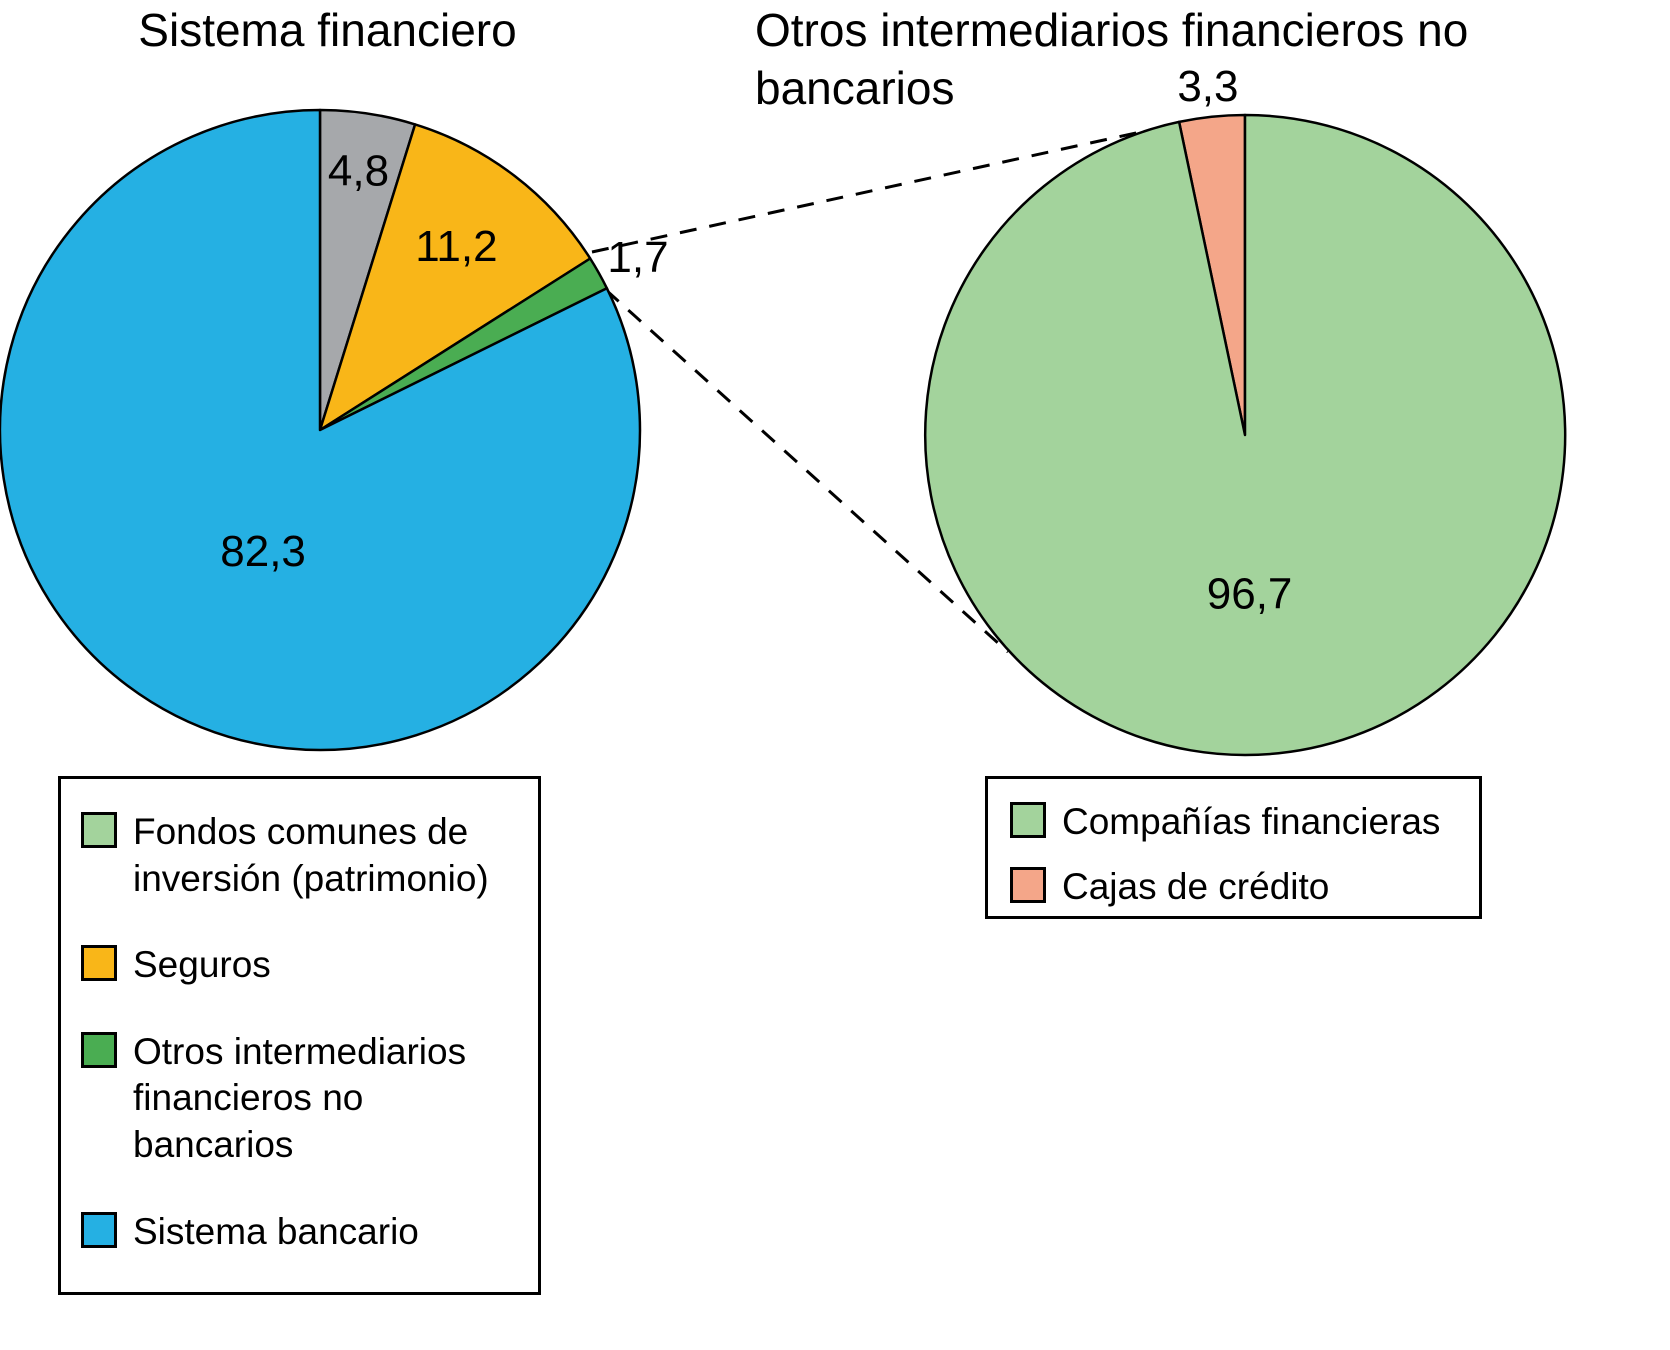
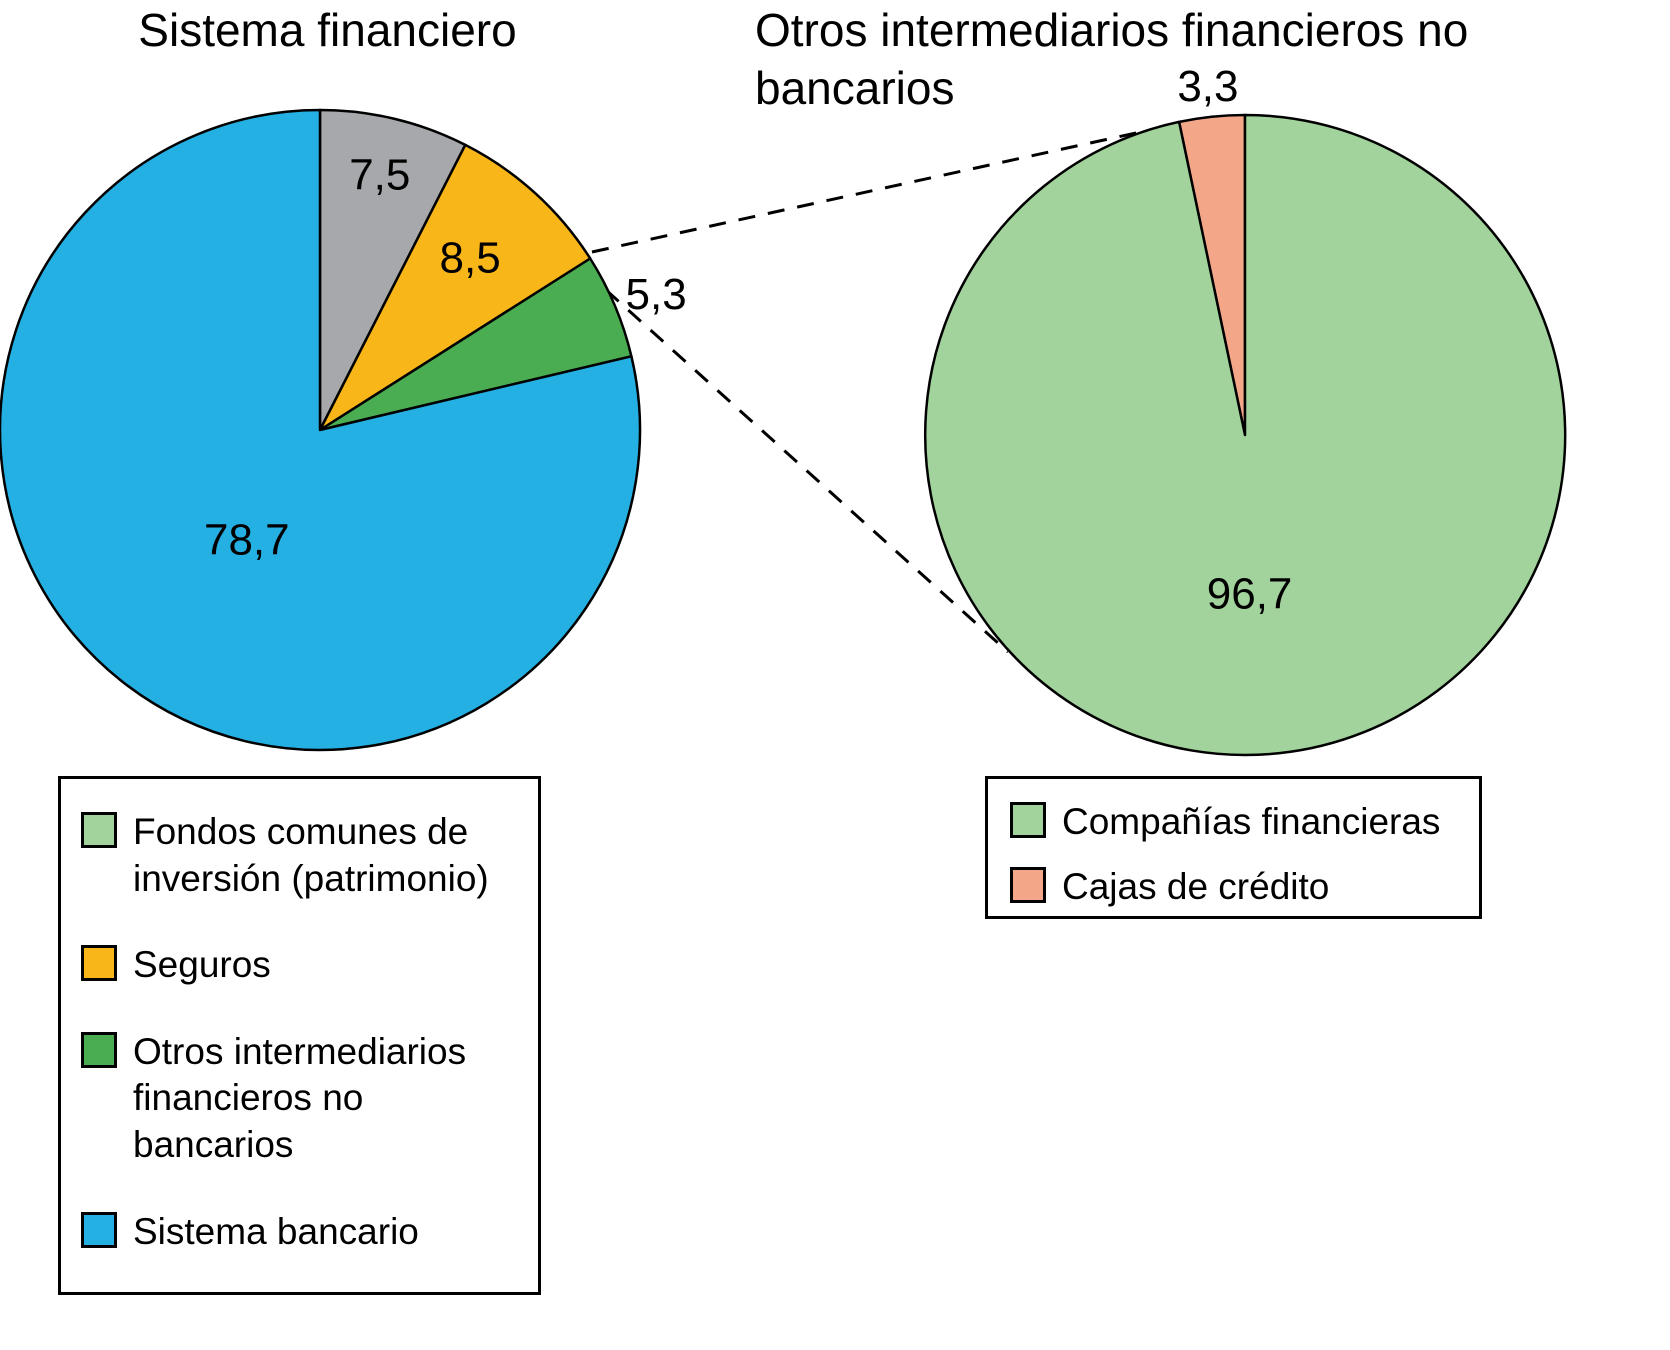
Sistema financiero/Fondos comunes de inversión (patrimonio): 4,8 -> 7,5
Sistema financiero/Seguros: 11,2 -> 8,5
Sistema financiero/Otros intermediarios financieros no bancarios: 1,7 -> 5,3
Sistema financiero/Sistema bancario: 82,3 -> 78,7
